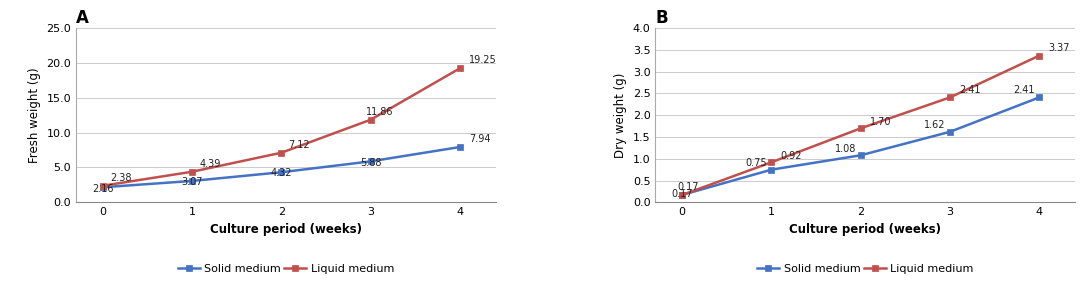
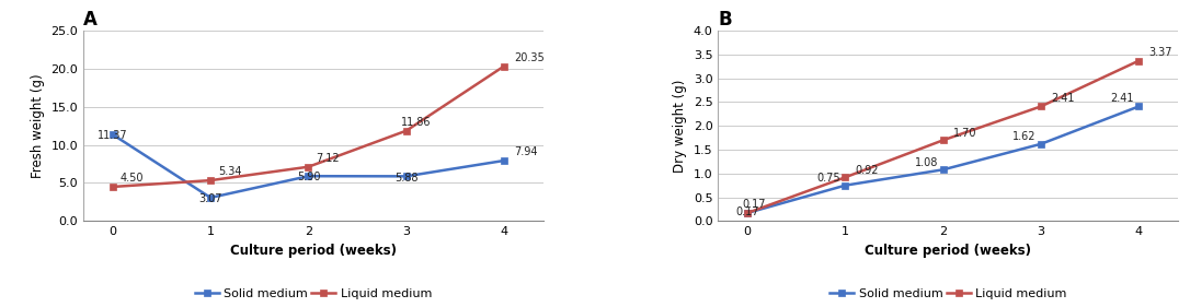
A/Solid medium/0: 2.16 -> 11.37
A/Liquid medium/0: 2.38 -> 4.50
A/Liquid medium/1: 4.39 -> 5.34
A/Solid medium/2: 4.32 -> 5.90
A/Liquid medium/4: 19.25 -> 20.35
